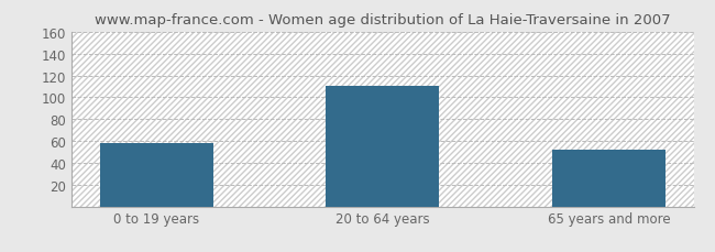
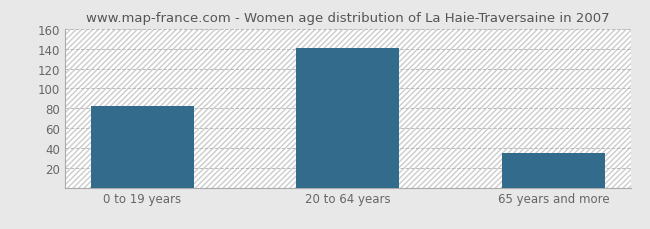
0 to 19 years: 58 -> 82
20 to 64 years: 110 -> 141
65 years and more: 52 -> 35
